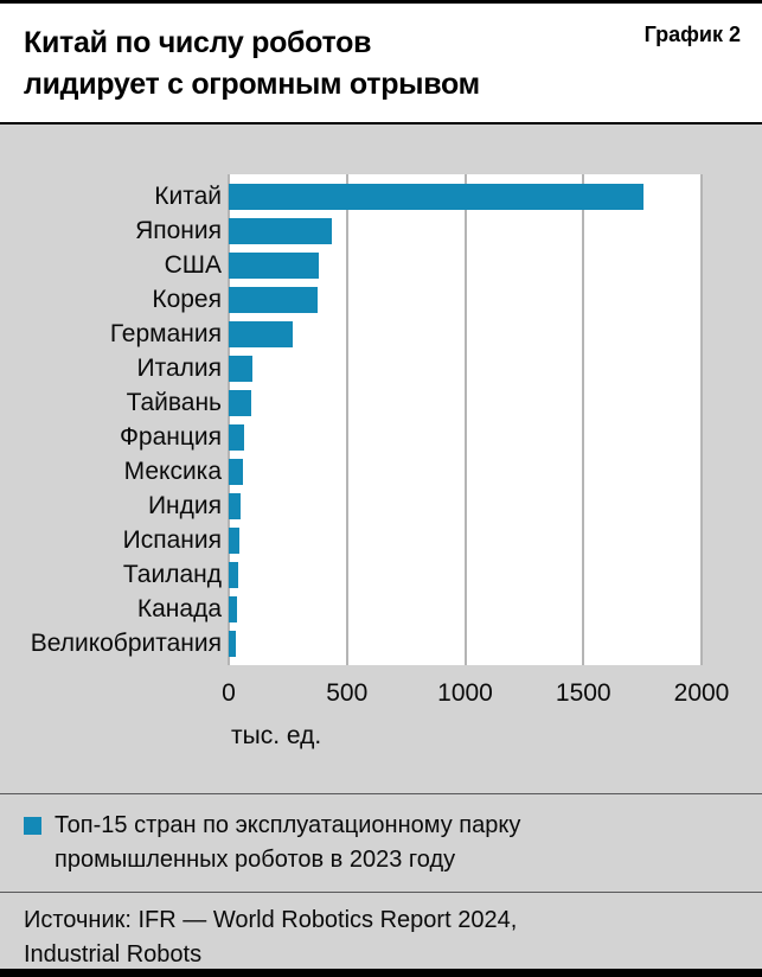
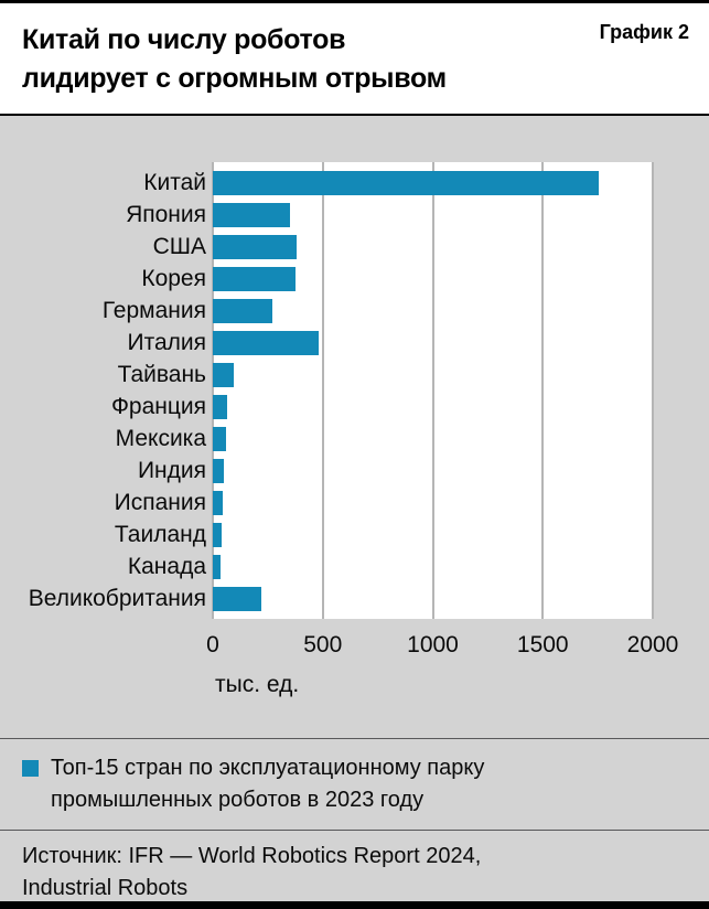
Япония: 440 -> 350
Италия: 100 -> 480
Великобритания: 30 -> 220
